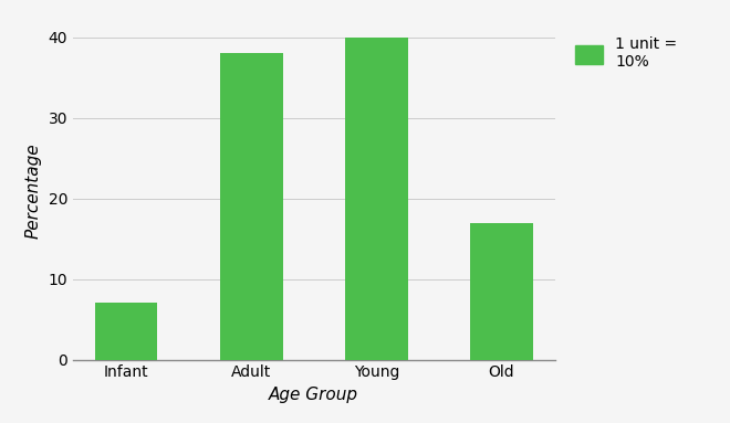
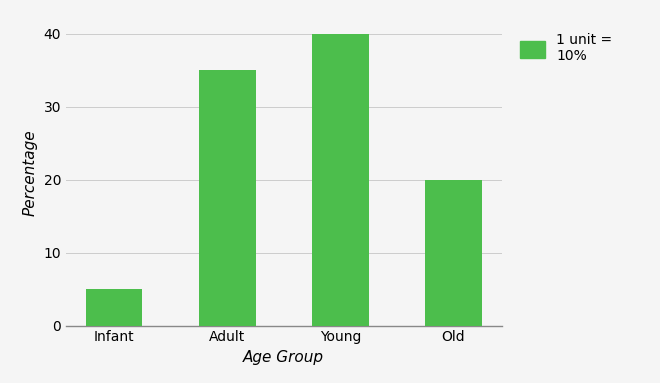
Infant: 7 -> 5
Adult: 38 -> 35
Old: 17 -> 20
